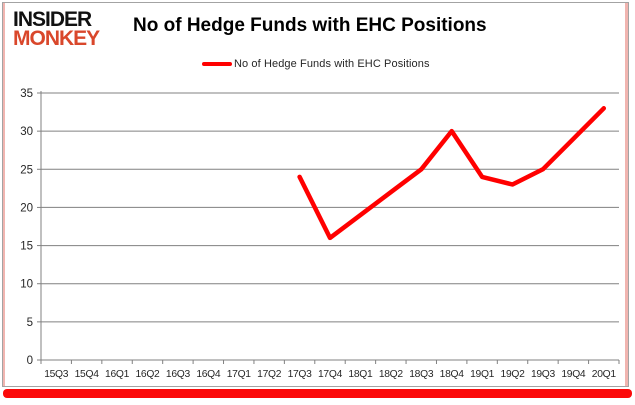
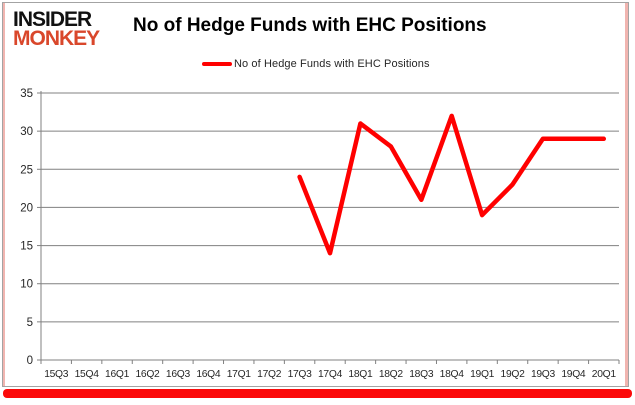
17Q4: 16 -> 14
18Q1: 19 -> 31
18Q2: 22 -> 28
18Q3: 25 -> 21
18Q4: 30 -> 32
19Q1: 24 -> 19
19Q3: 25 -> 29
20Q1: 33 -> 29
